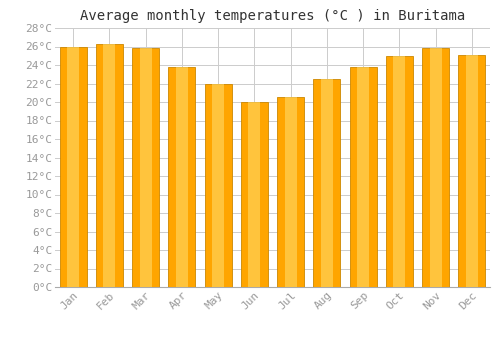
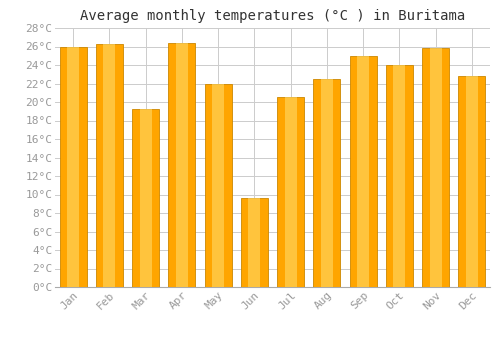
Mar: 25.8°C -> 19.2°C
Apr: 23.8°C -> 26.4°C
Jun: 20.0°C -> 9.6°C
Sep: 23.8°C -> 25.0°C
Oct: 25.0°C -> 24.0°C
Dec: 25.1°C -> 22.8°C
